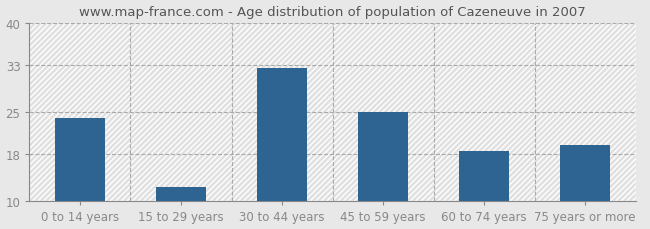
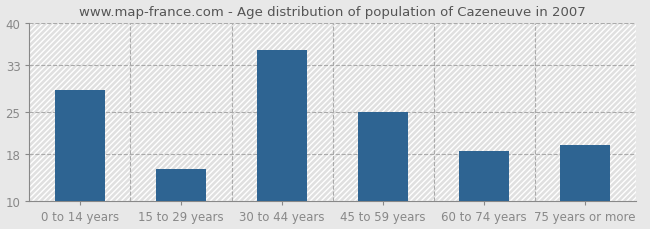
0 to 14 years: 24.0 -> 28.8
15 to 29 years: 12.5 -> 15.4
30 to 44 years: 32.5 -> 35.4
